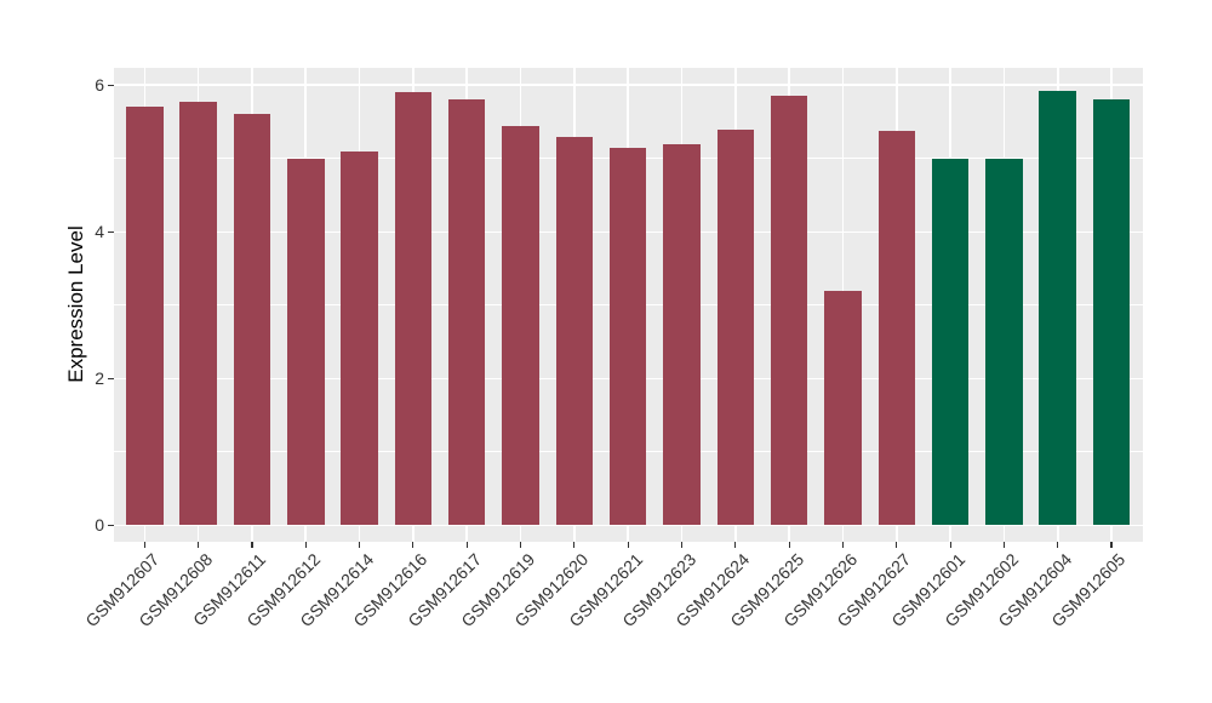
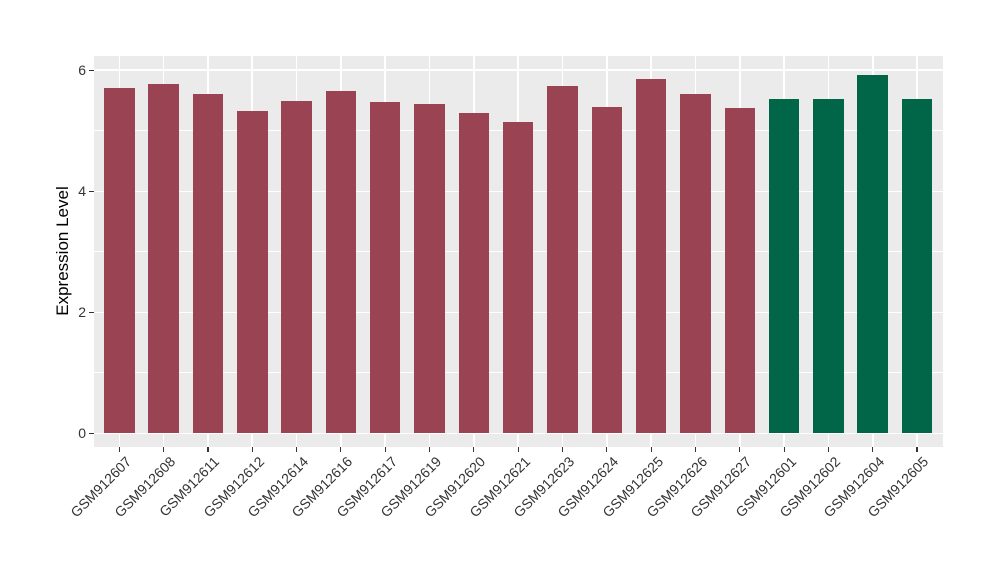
GSM912612: 5.0 -> 5.3
GSM912614: 5.1 -> 5.5
GSM912616: 5.9 -> 5.7
GSM912617: 5.8 -> 5.5
GSM912623: 5.2 -> 5.7
GSM912626: 3.2 -> 5.6
GSM912601: 5.0 -> 5.5
GSM912602: 5.0 -> 5.5
GSM912605: 5.8 -> 5.5
